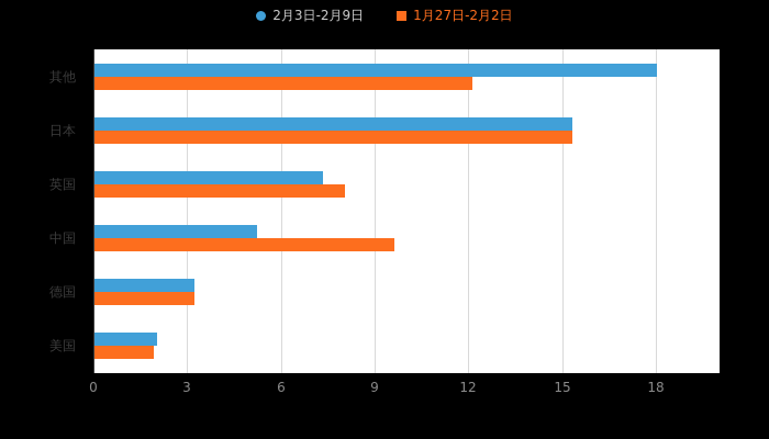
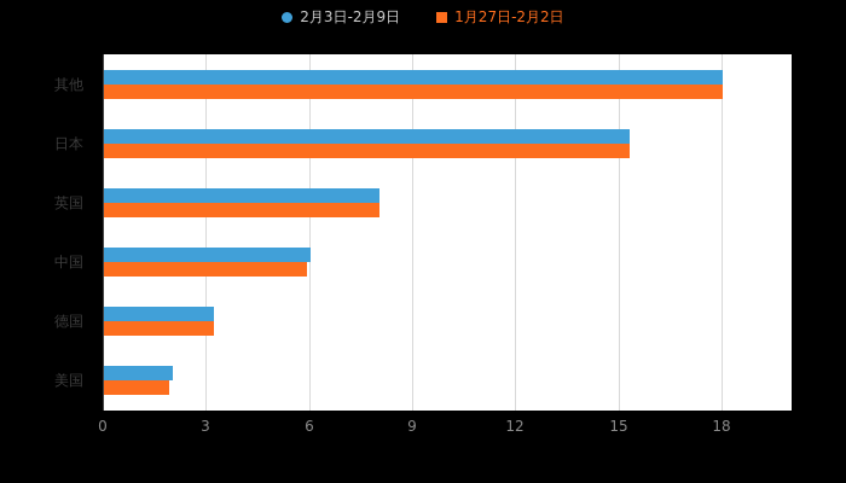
1月27日-2月2日/其他: 12.1 -> 18.0
2月3日-2月9日/英国: 7.3 -> 8.0
2月3日-2月9日/中国: 5.2 -> 6.0
1月27日-2月2日/中国: 9.6 -> 5.9
